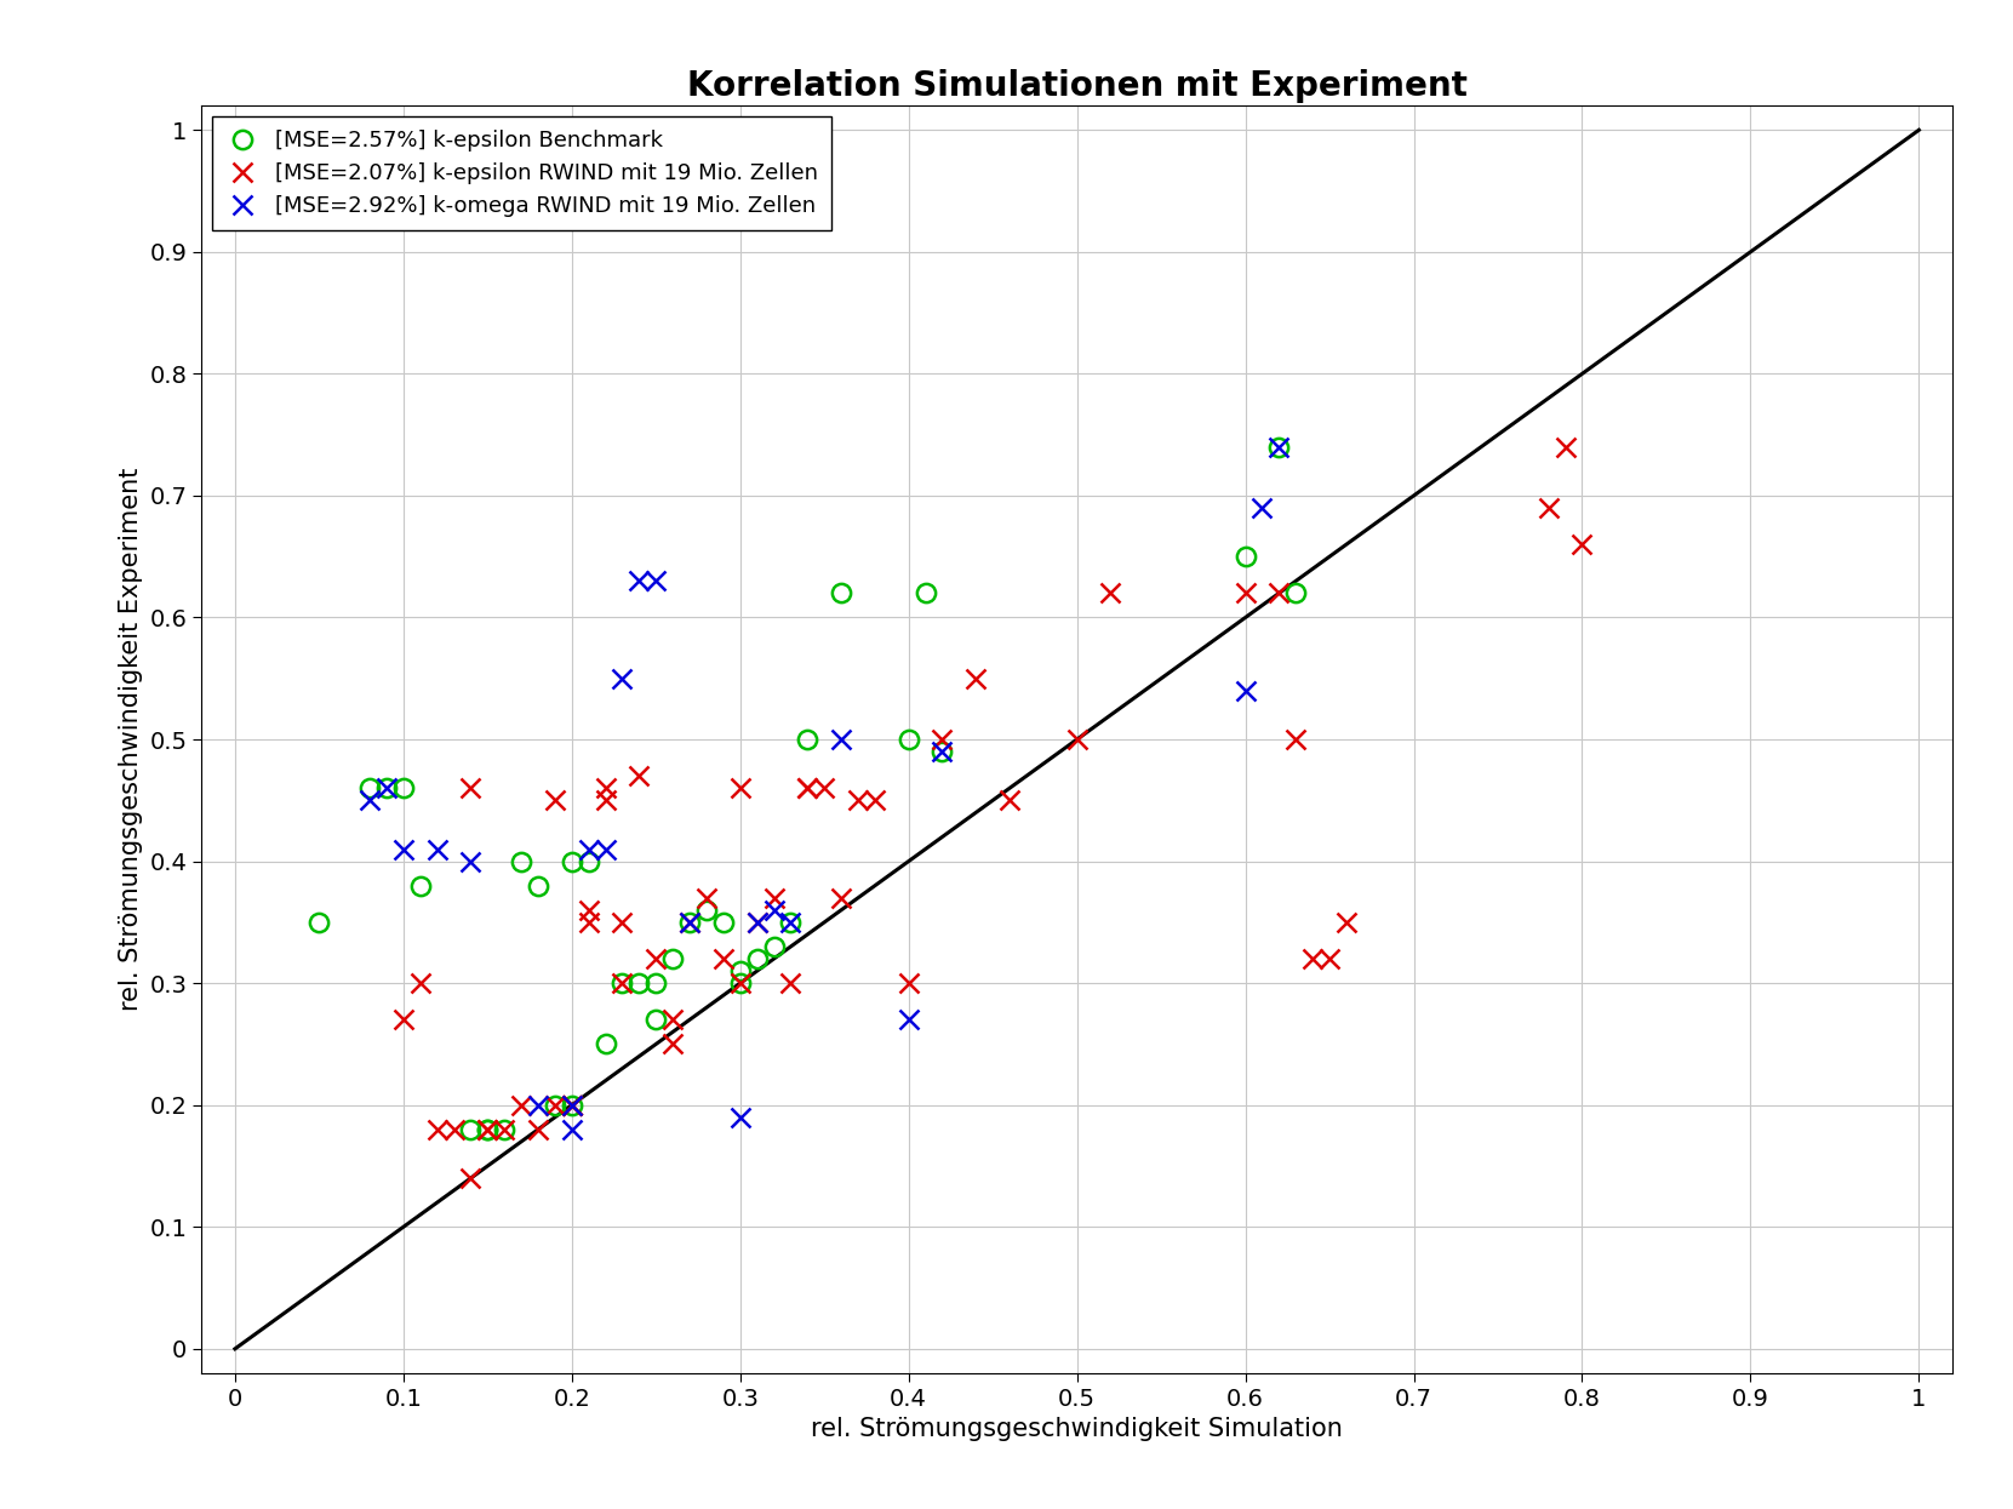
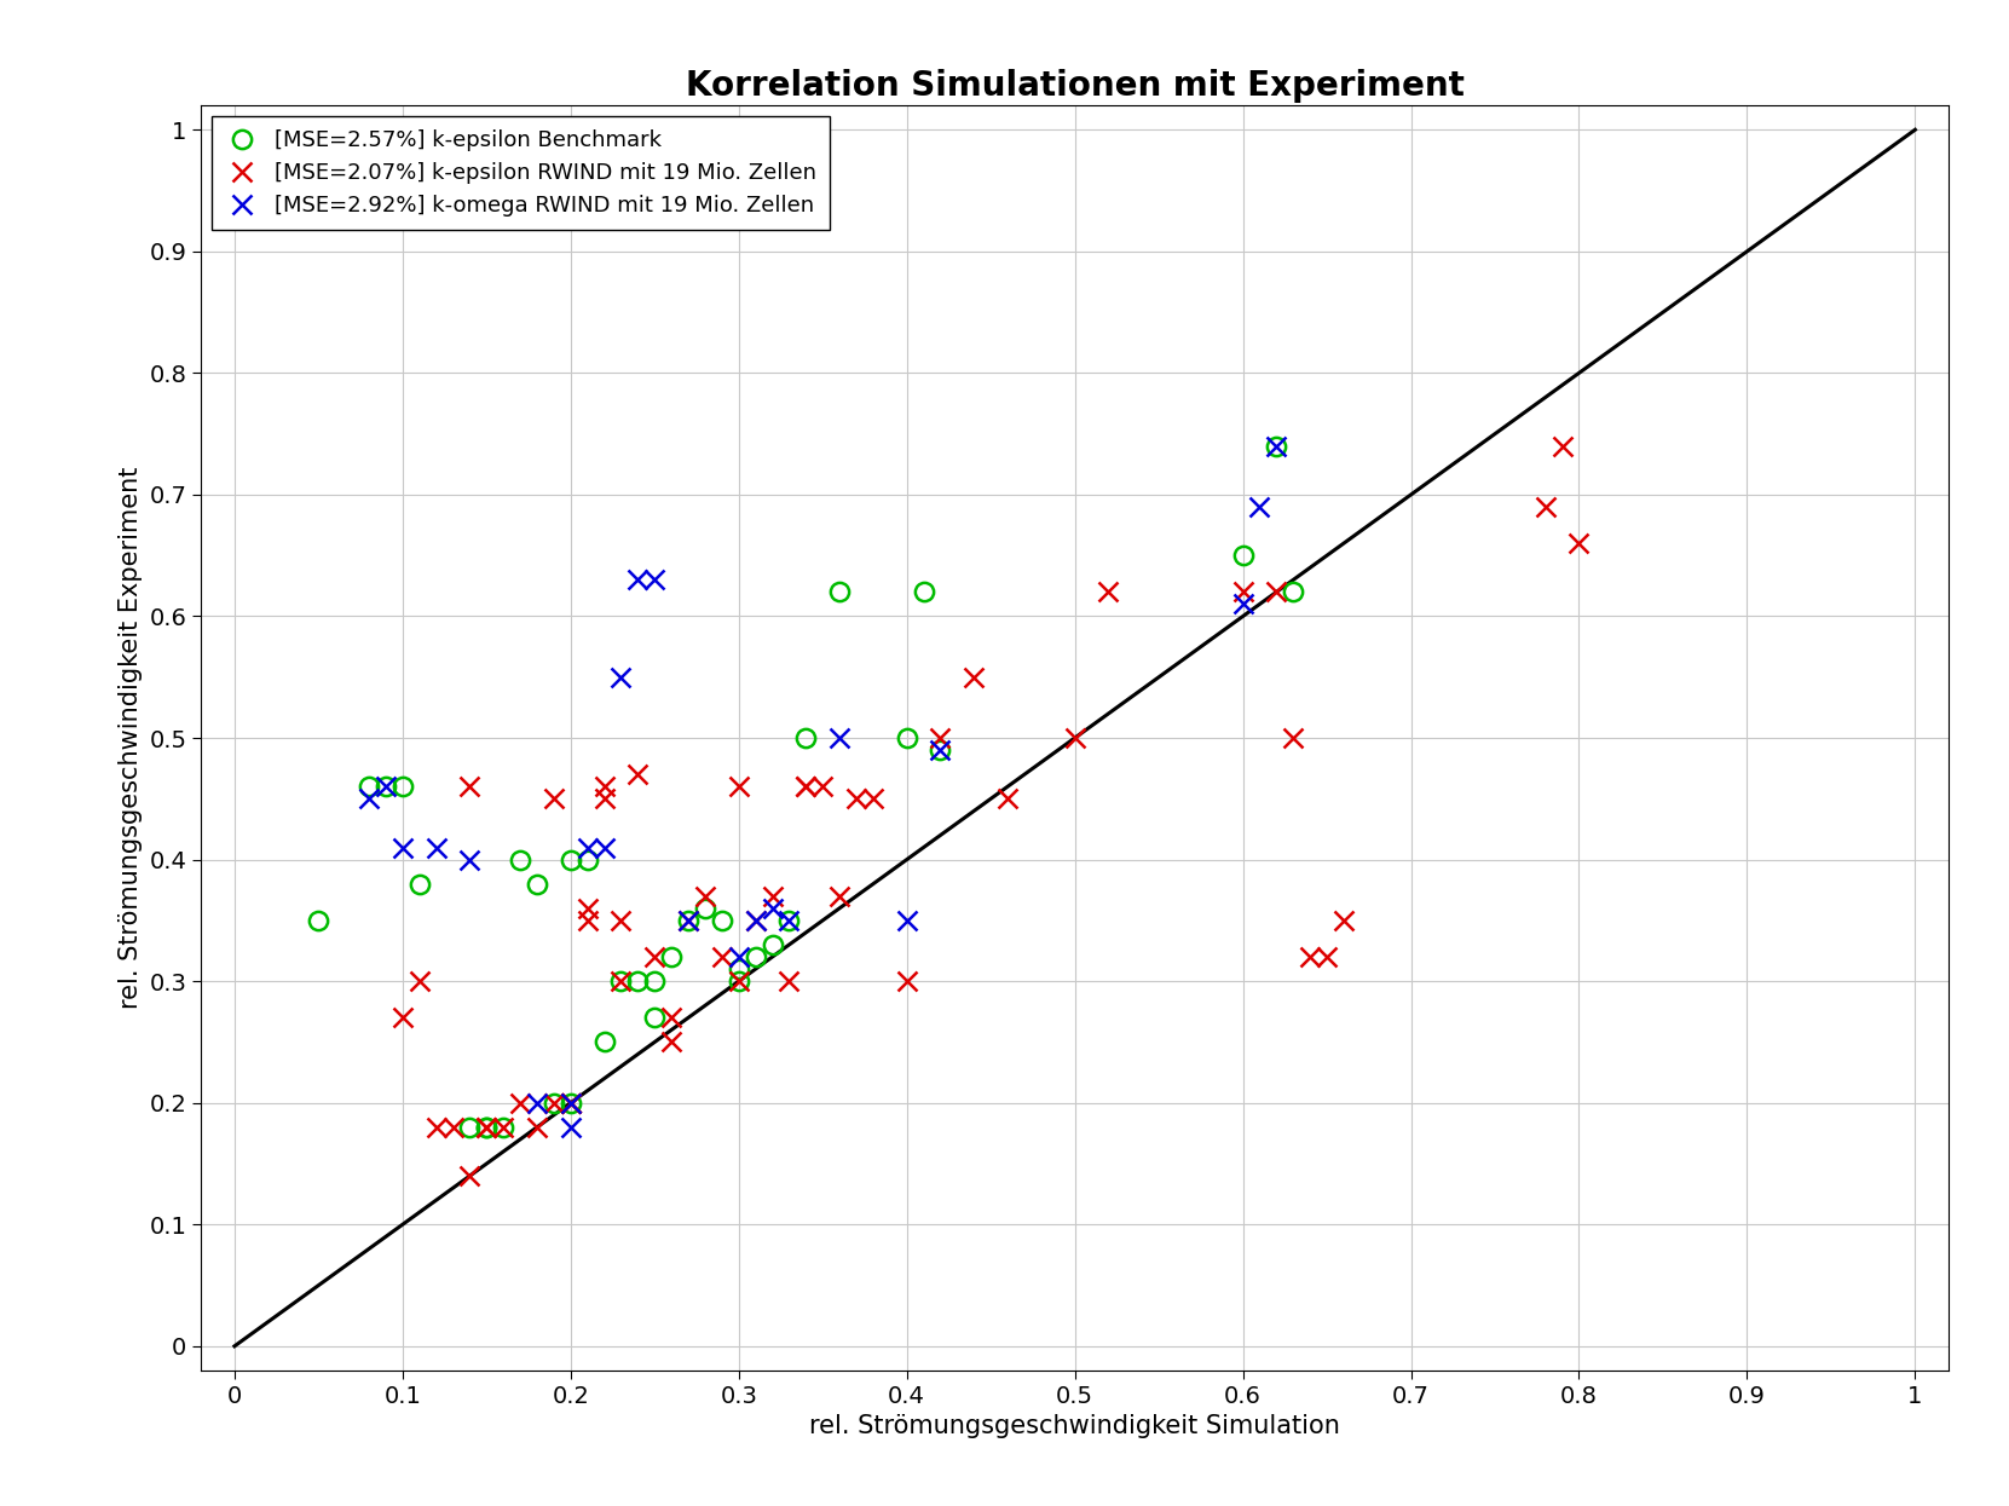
[MSE=2.92%] k-omega RWIND mit 19 Mio. Zellen/0.3: 0.19 -> 0.32
[MSE=2.92%] k-omega RWIND mit 19 Mio. Zellen/0.4: 0.27 -> 0.35
[MSE=2.92%] k-omega RWIND mit 19 Mio. Zellen/0.6: 0.54 -> 0.61
